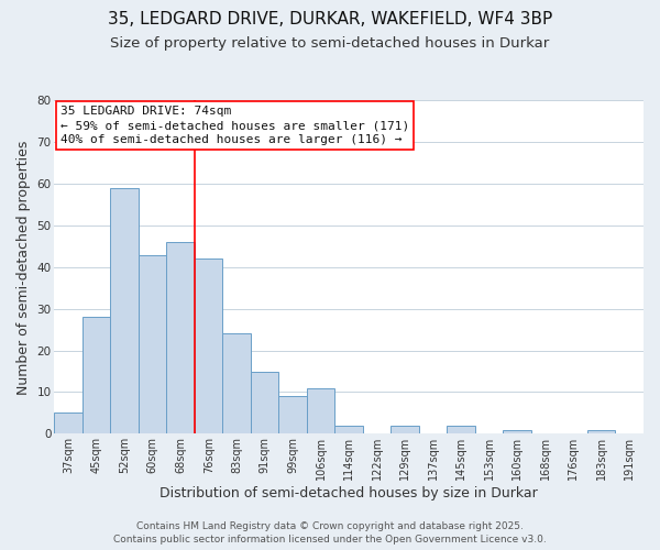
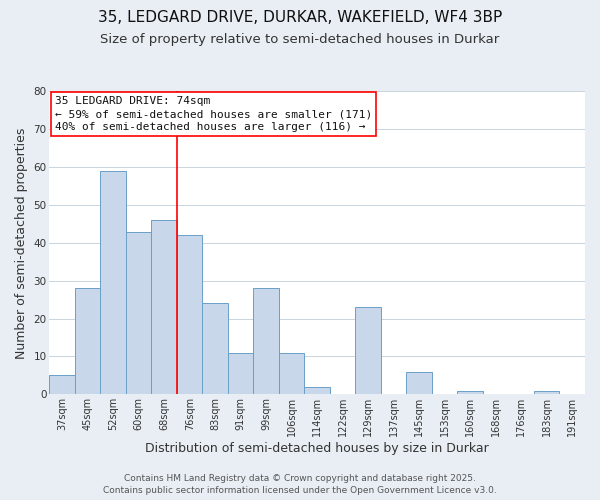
91sqm: 15 -> 11
99sqm: 9 -> 28
129sqm: 2 -> 23
145sqm: 2 -> 6
